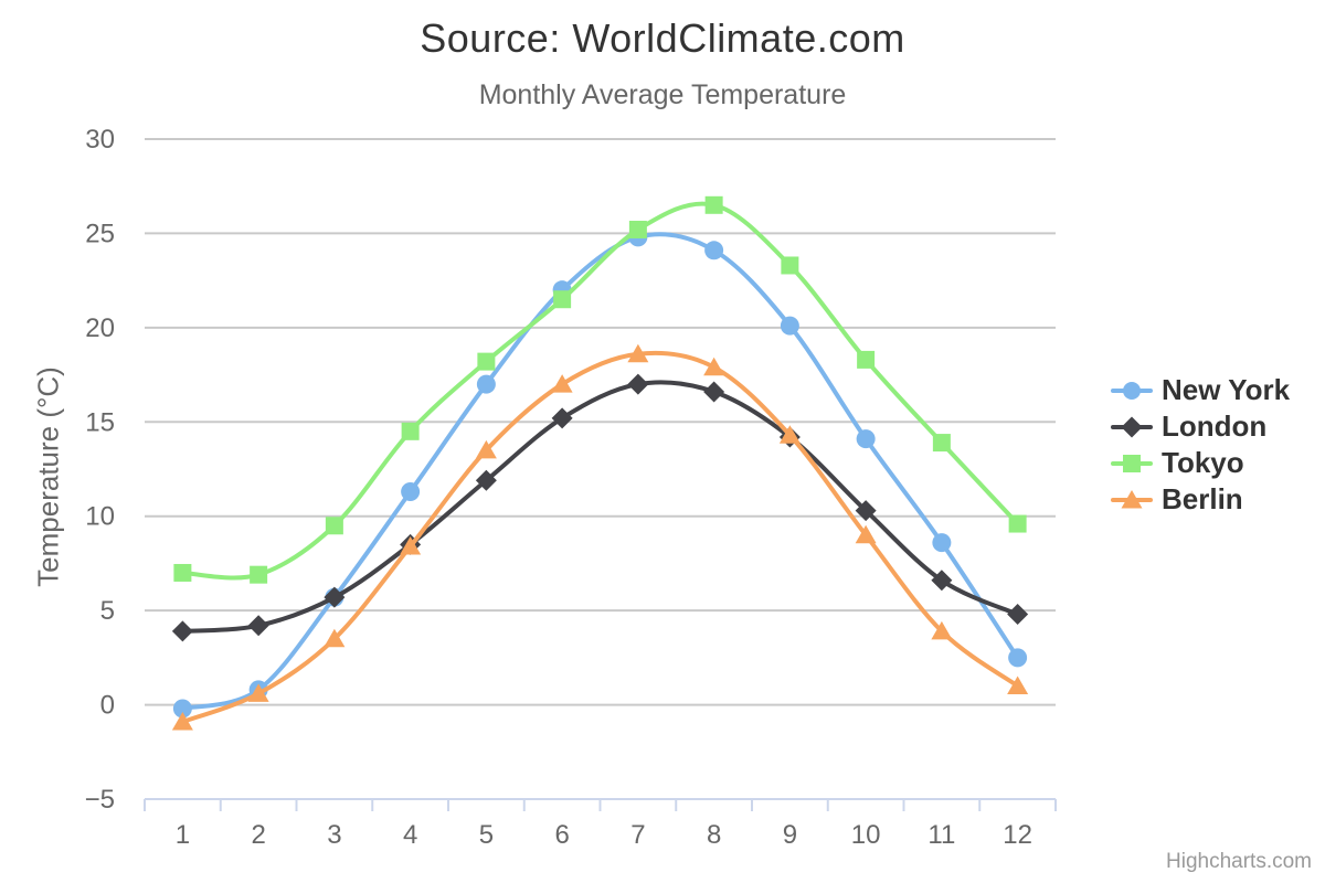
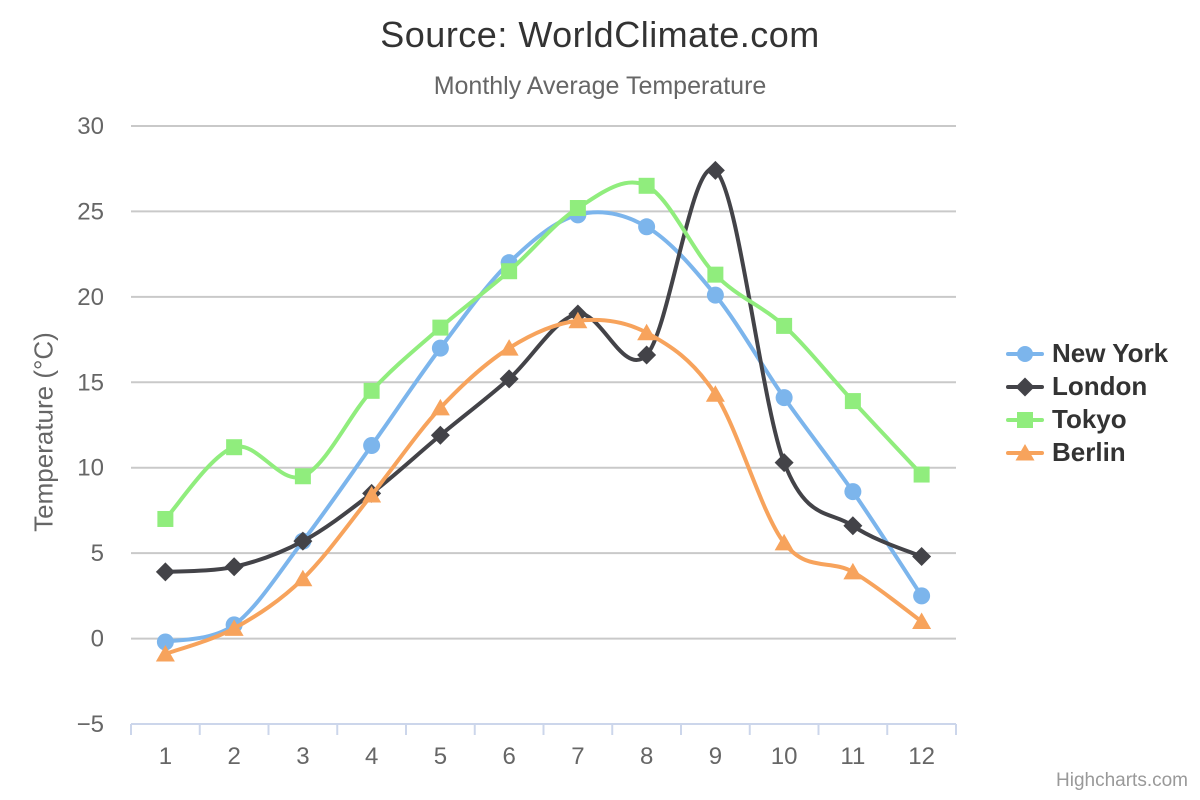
Tokyo/2: 6.9 -> 11.2
London/7: 17.0 -> 19.0
London/9: 14.2 -> 27.4
Tokyo/9: 23.3 -> 21.3
Berlin/10: 9.0 -> 5.6
